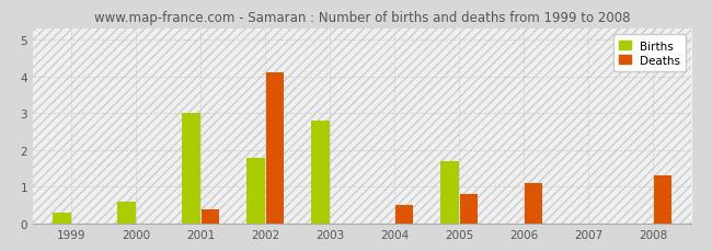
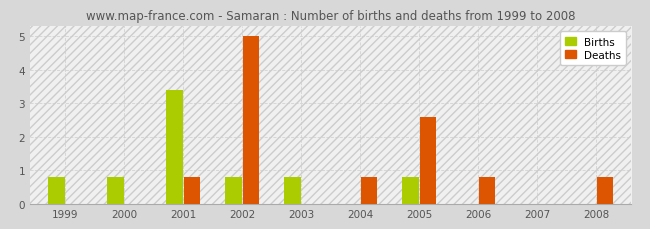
Births/1999: 0.3 -> 0.8
Births/2000: 0.6 -> 0.8
Births/2001: 3.0 -> 3.4
Deaths/2001: 0.4 -> 0.8
Births/2002: 1.8 -> 0.8
Deaths/2002: 4.1 -> 5.0
Births/2003: 2.8 -> 0.8
Deaths/2004: 0.5 -> 0.8
Births/2005: 1.7 -> 0.8
Deaths/2005: 0.8 -> 2.6
Deaths/2006: 1.1 -> 0.8
Deaths/2008: 1.3 -> 0.8
